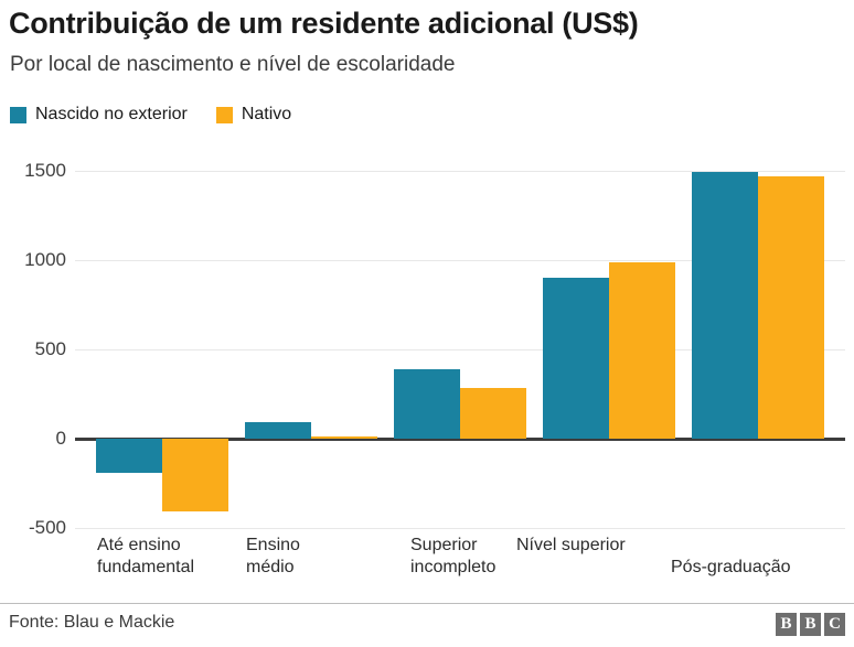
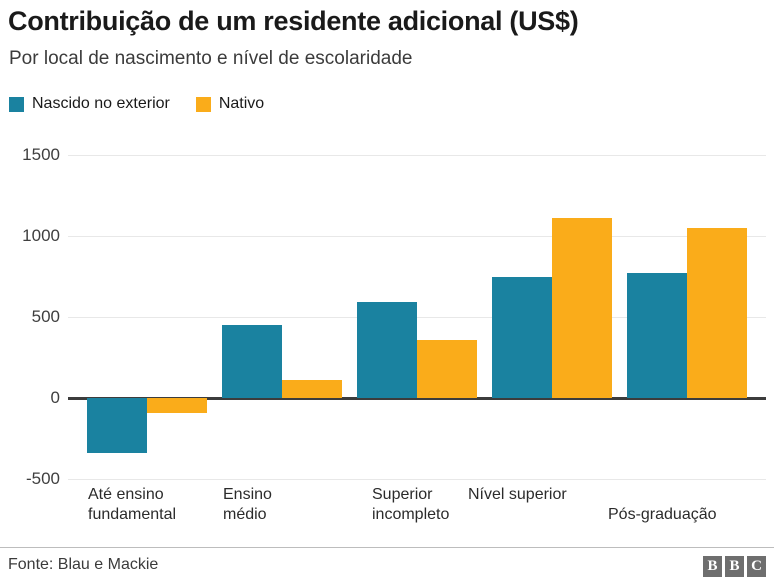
Nascido no exterior/Até ensino fundamental: -190 -> -340
Nativo/Até ensino fundamental: -410 -> -90
Nascido no exterior/Ensino médio: 90 -> 450
Nativo/Ensino médio: 10 -> 110
Nascido no exterior/Superior incompleto: 390 -> 590
Nativo/Superior incompleto: 280 -> 360
Nascido no exterior/Nível superior: 900 -> 750
Nativo/Nível superior: 980 -> 1110
Nascido no exterior/Pós-graduação: 1500 -> 770
Nativo/Pós-graduação: 1470 -> 1050
